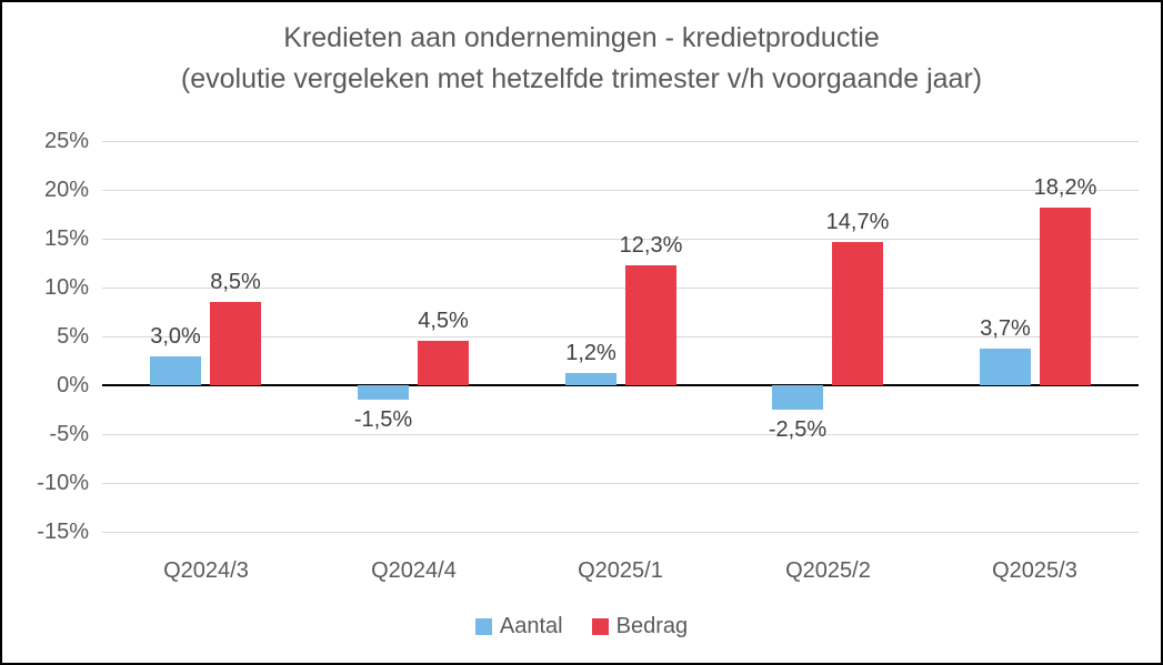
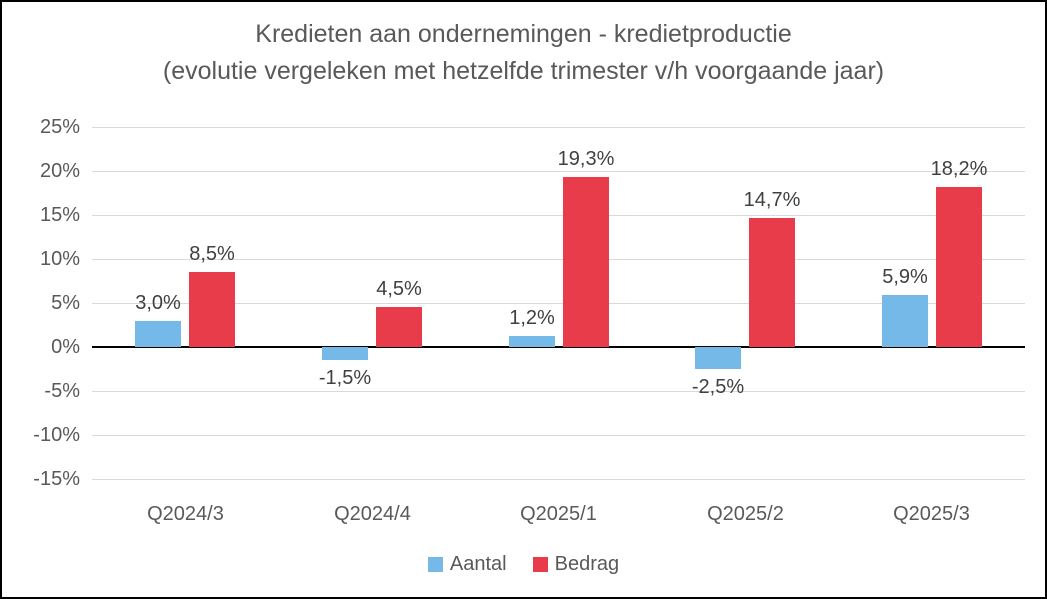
Bedrag/Q2025/1: 12,3% -> 19,3%
Aantal/Q2025/3: 3,7% -> 5,9%
